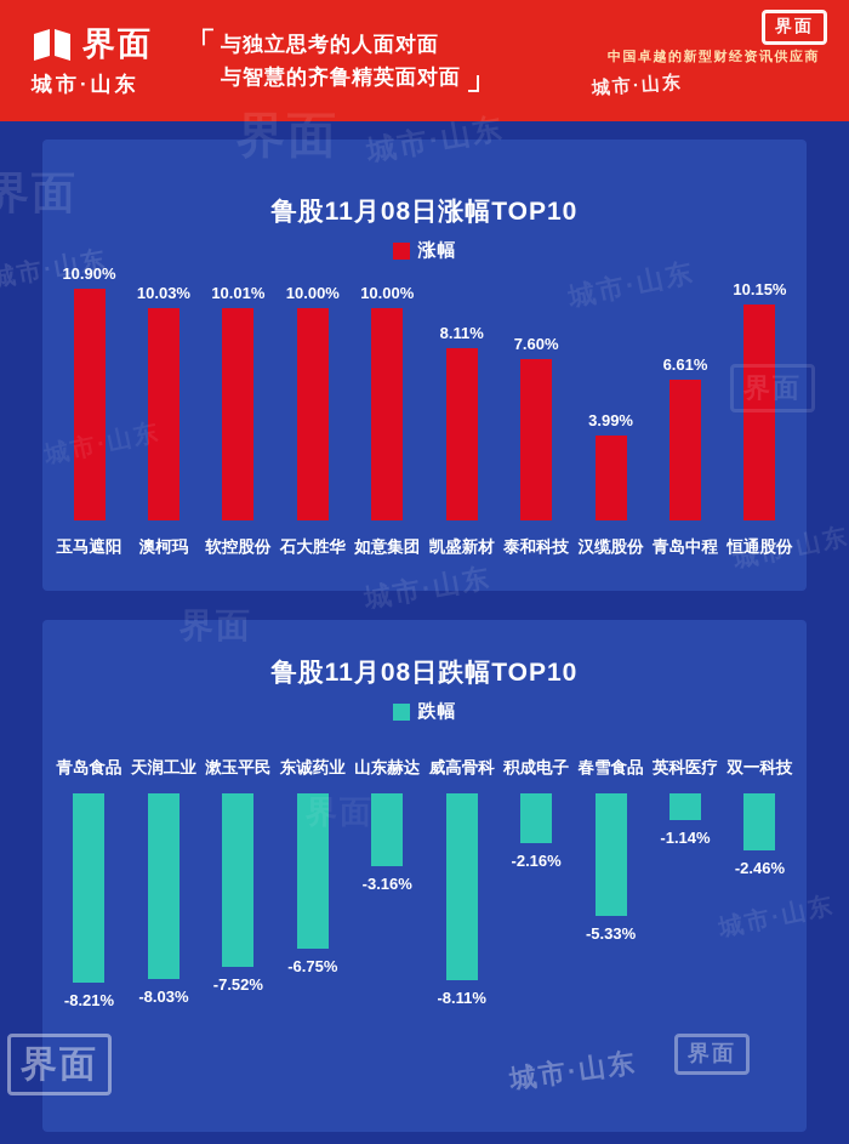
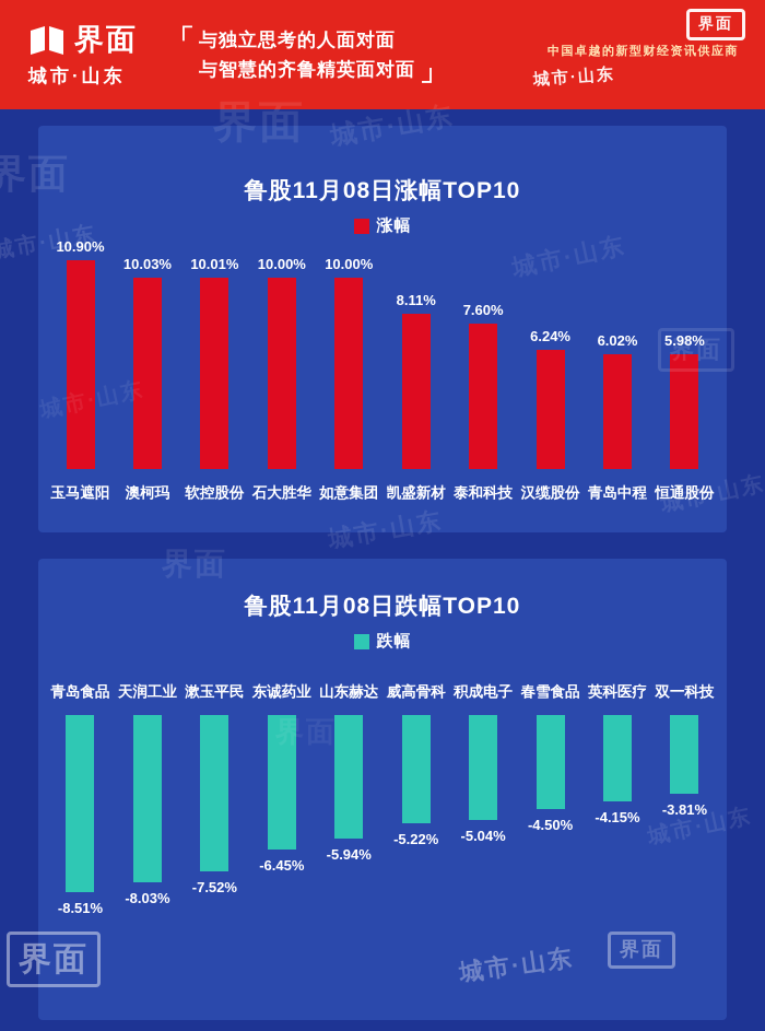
鲁股11月08日涨幅TOP10/汉缆股份: 3.99% -> 6.24%
鲁股11月08日涨幅TOP10/青岛中程: 6.61% -> 6.02%
鲁股11月08日涨幅TOP10/恒通股份: 10.15% -> 5.98%
鲁股11月08日跌幅TOP10/青岛食品: -8.21% -> -8.51%
鲁股11月08日跌幅TOP10/东诚药业: -6.75% -> -6.45%
鲁股11月08日跌幅TOP10/山东赫达: -3.16% -> -5.94%
鲁股11月08日跌幅TOP10/威高骨科: -8.11% -> -5.22%
鲁股11月08日跌幅TOP10/积成电子: -2.16% -> -5.04%
鲁股11月08日跌幅TOP10/春雪食品: -5.33% -> -4.50%
鲁股11月08日跌幅TOP10/英科医疗: -1.14% -> -4.15%
鲁股11月08日跌幅TOP10/双一科技: -2.46% -> -3.81%
